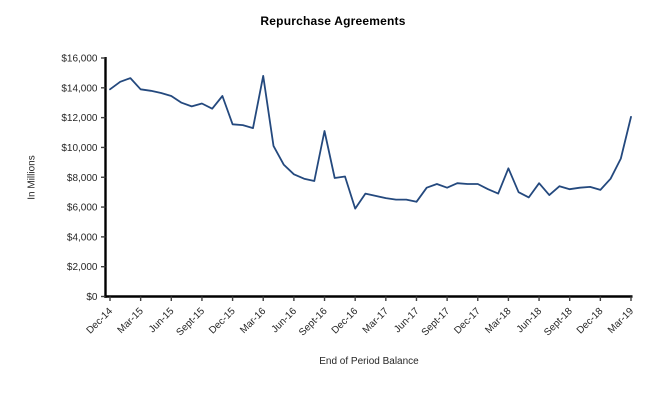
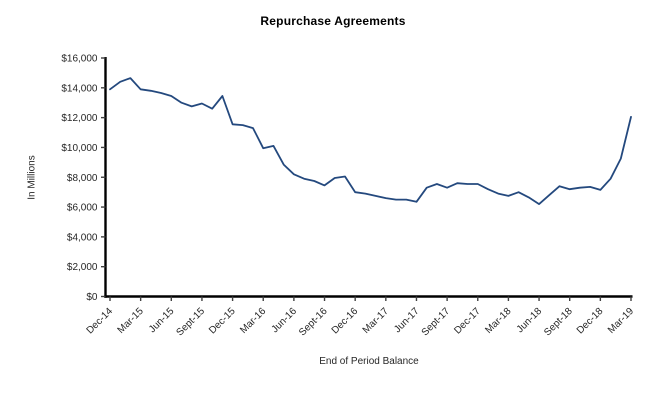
Mar-16: $14800 -> $10000
Sept-16: $11100 -> $7400
Dec-16: $5900 -> $7000
Mar-18: $8600 -> $6800
Jun-18: $7600 -> $6200
